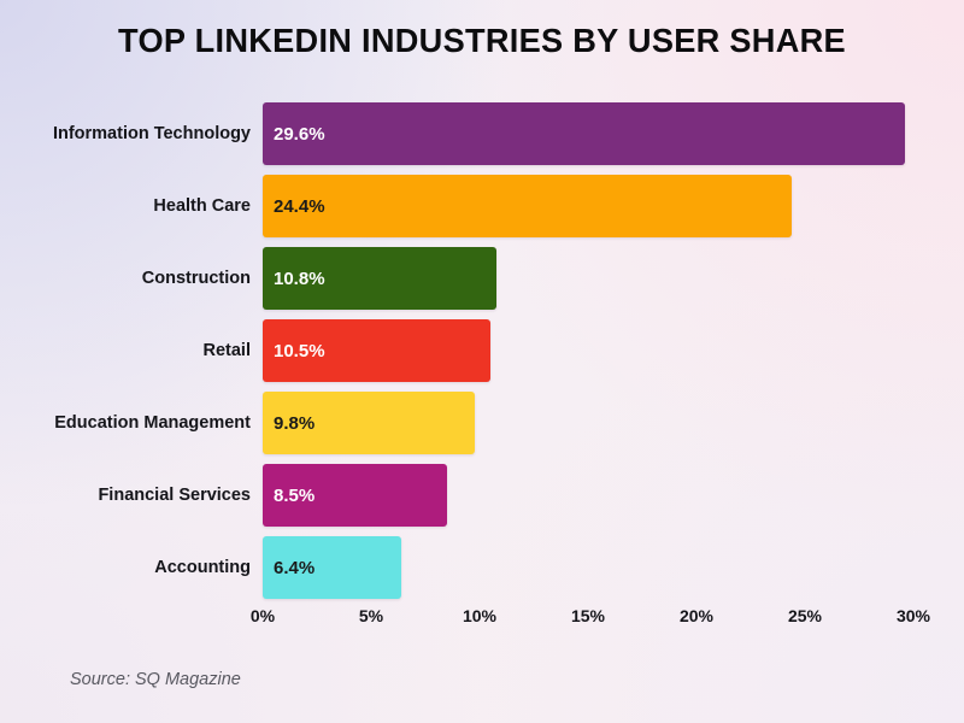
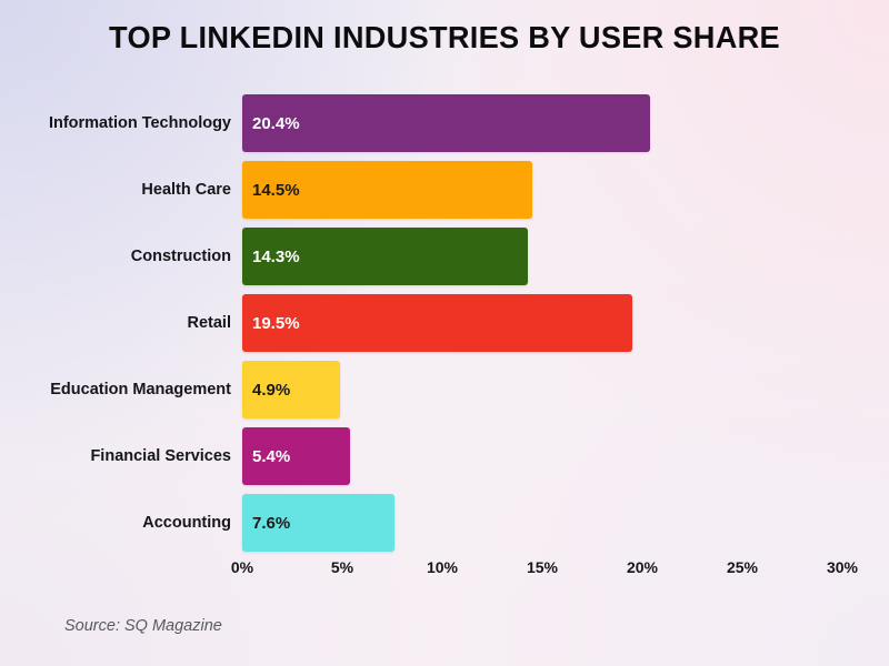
Information Technology: 29.6% -> 20.4%
Health Care: 24.4% -> 14.5%
Construction: 10.8% -> 14.3%
Retail: 10.5% -> 19.5%
Education Management: 9.8% -> 4.9%
Financial Services: 8.5% -> 5.4%
Accounting: 6.4% -> 7.6%
